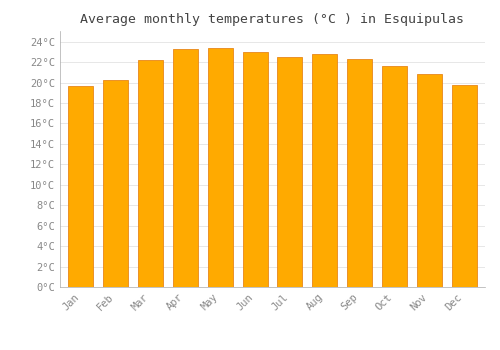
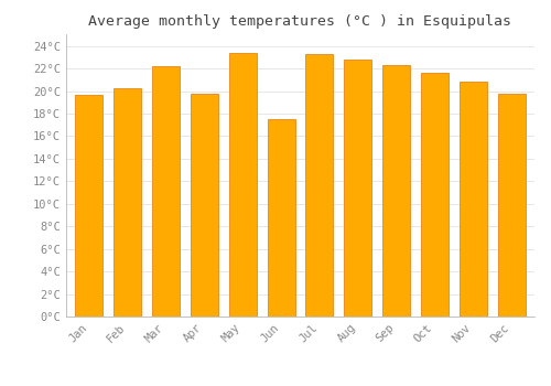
Apr: 23.3°C -> 19.8°C
Jun: 23.0°C -> 17.5°C
Jul: 22.5°C -> 23.3°C
